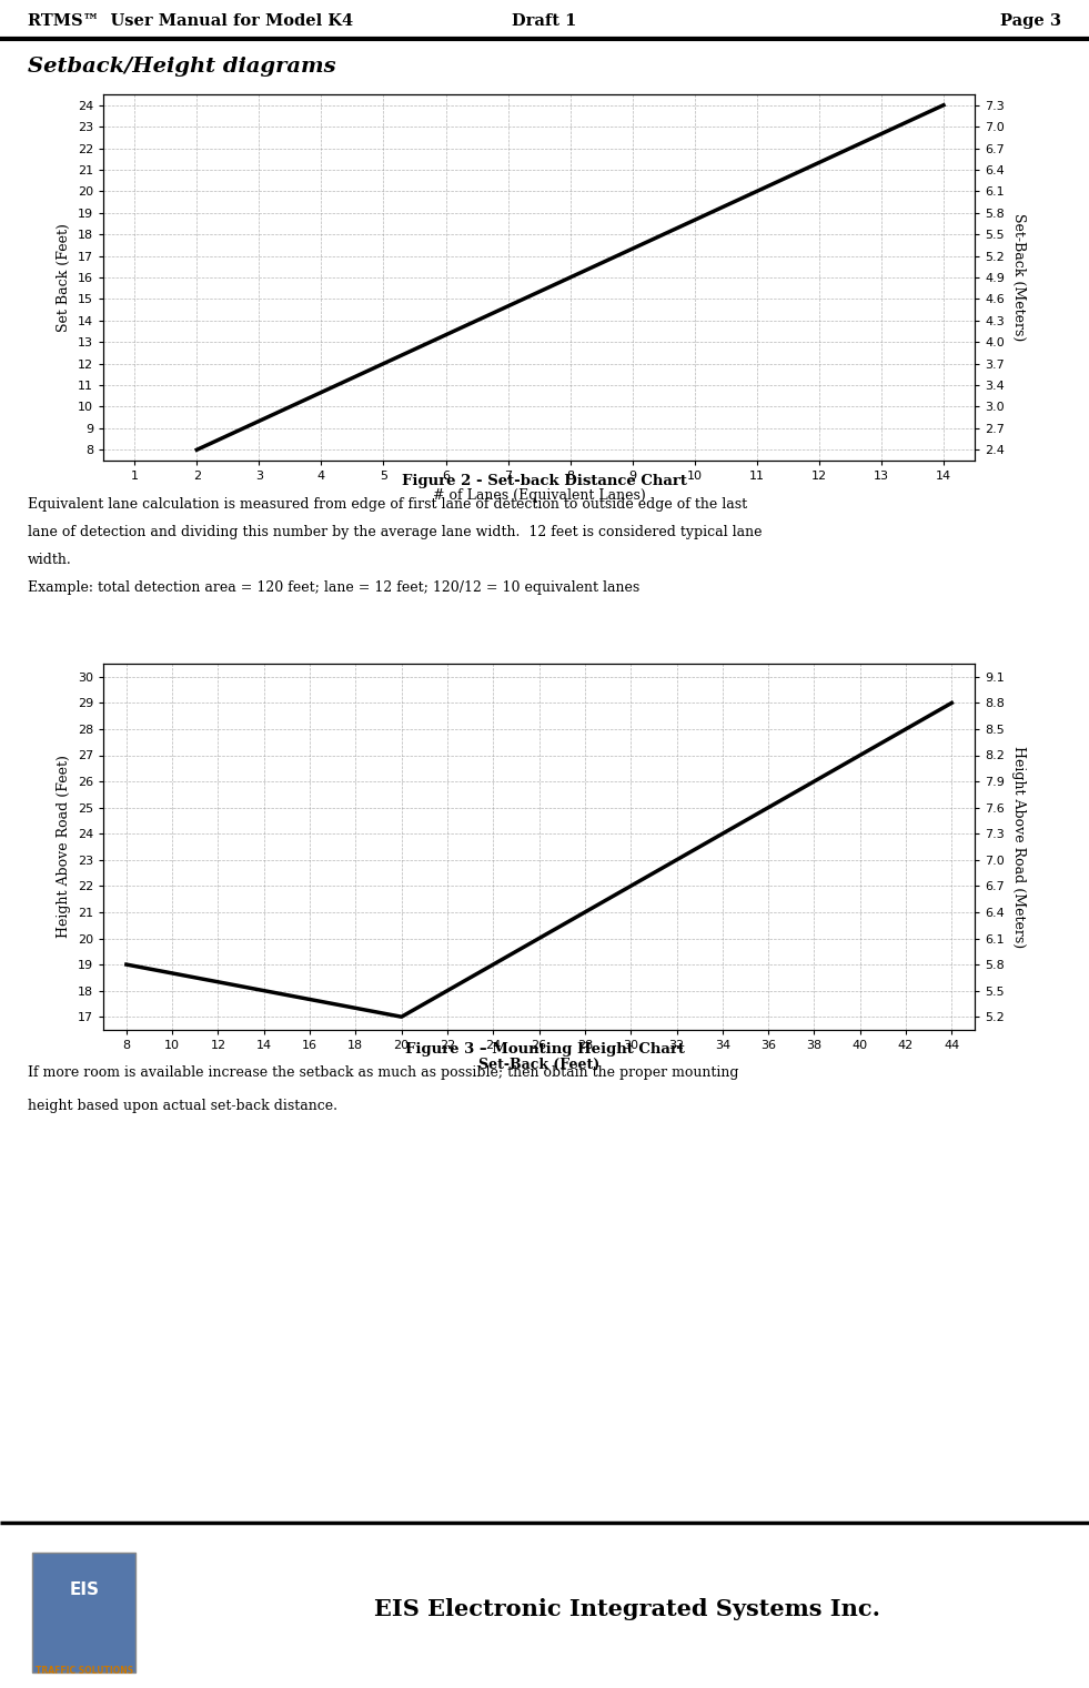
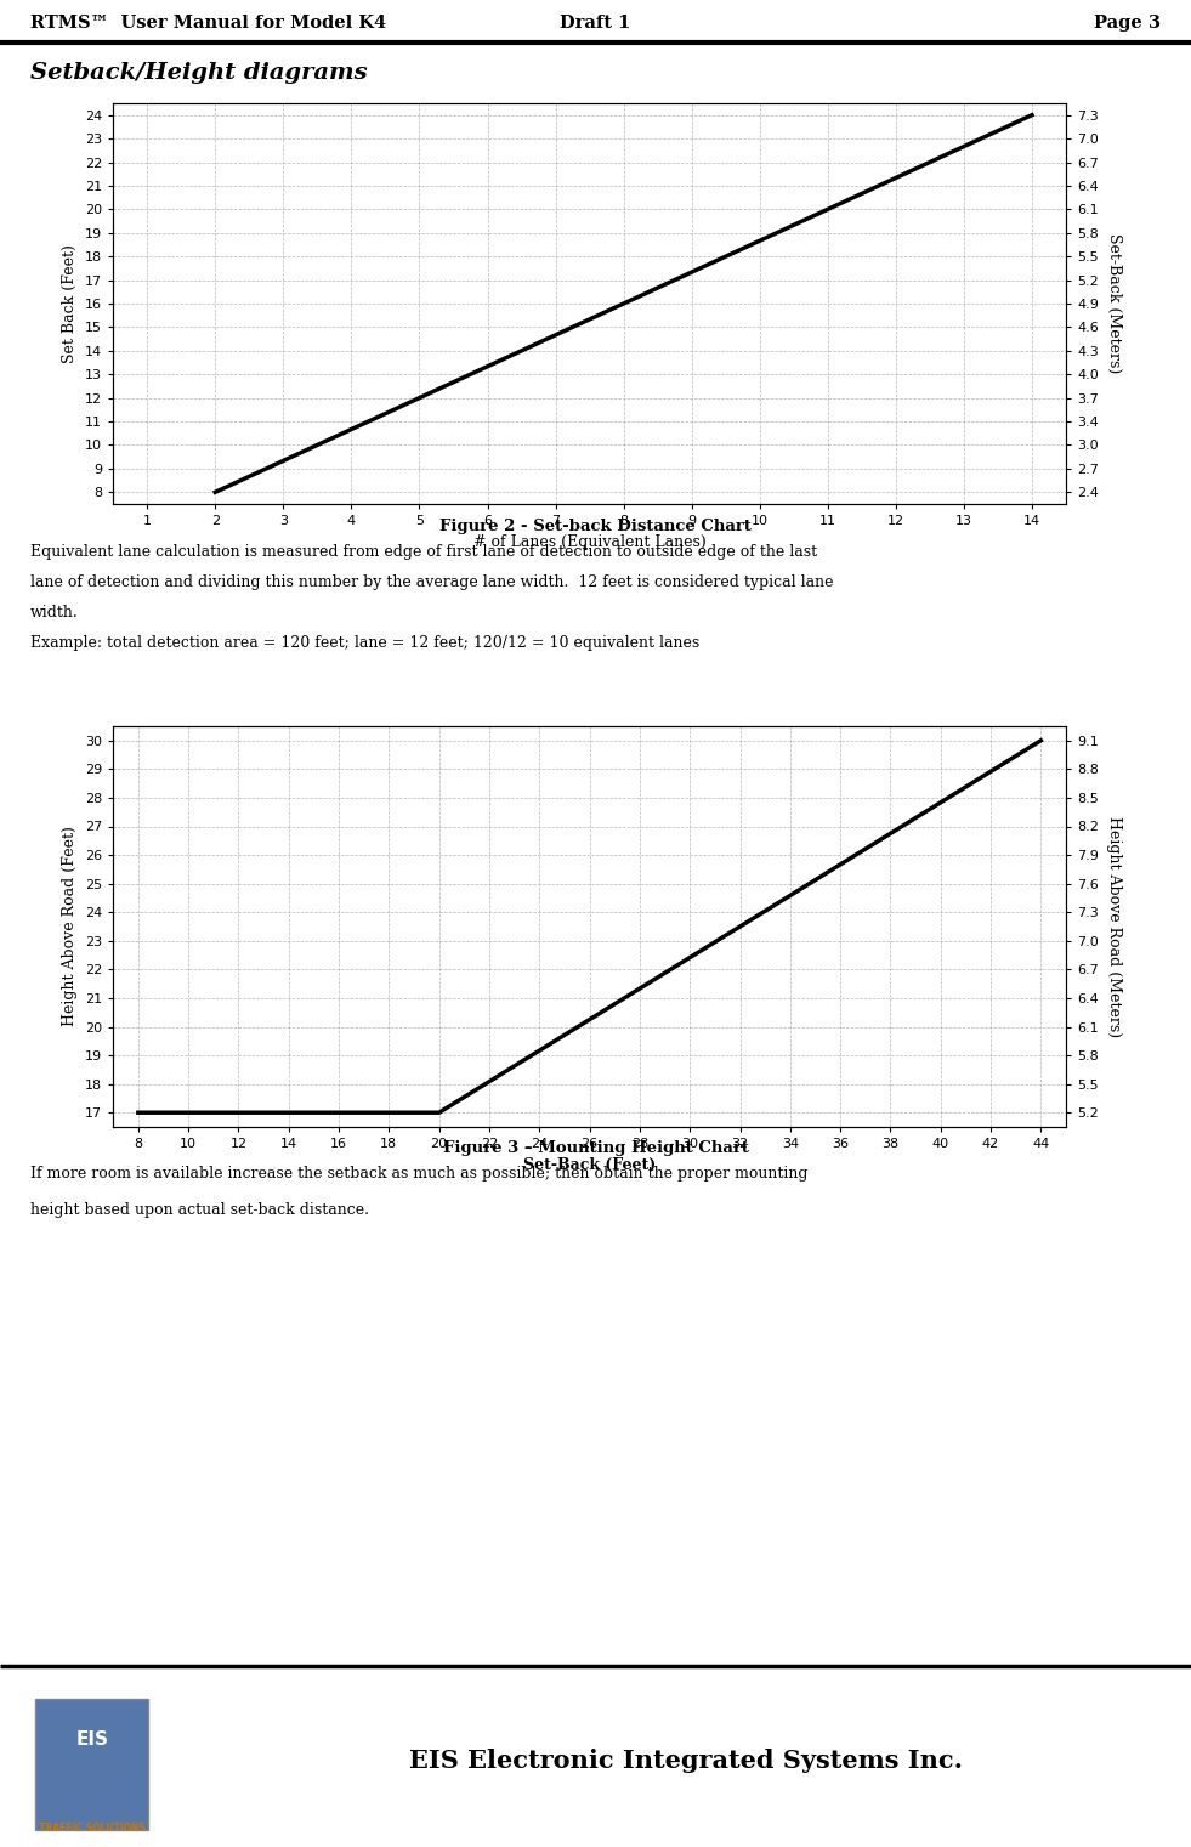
8: 19 -> 17
44: 29 -> 30
